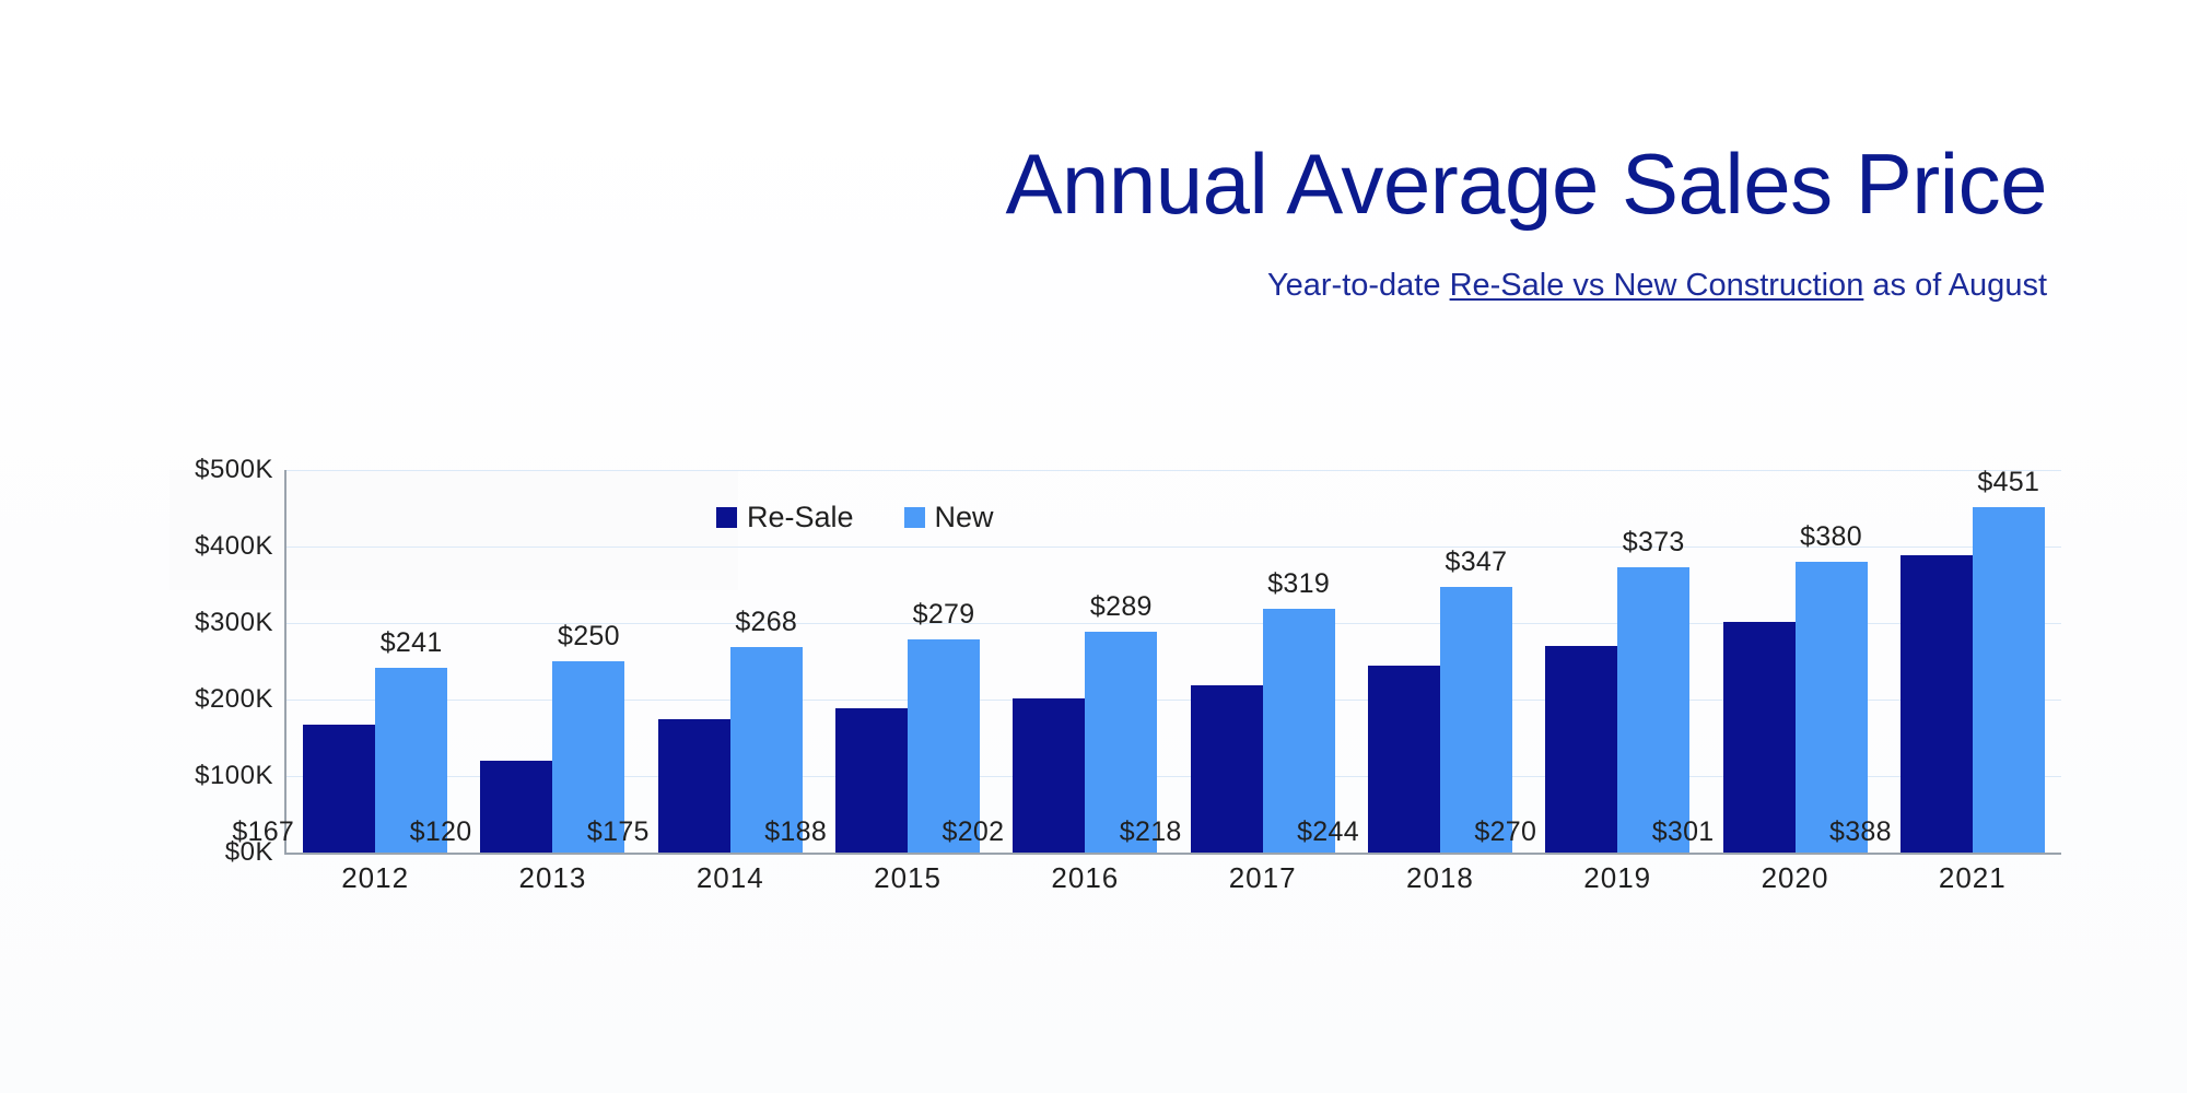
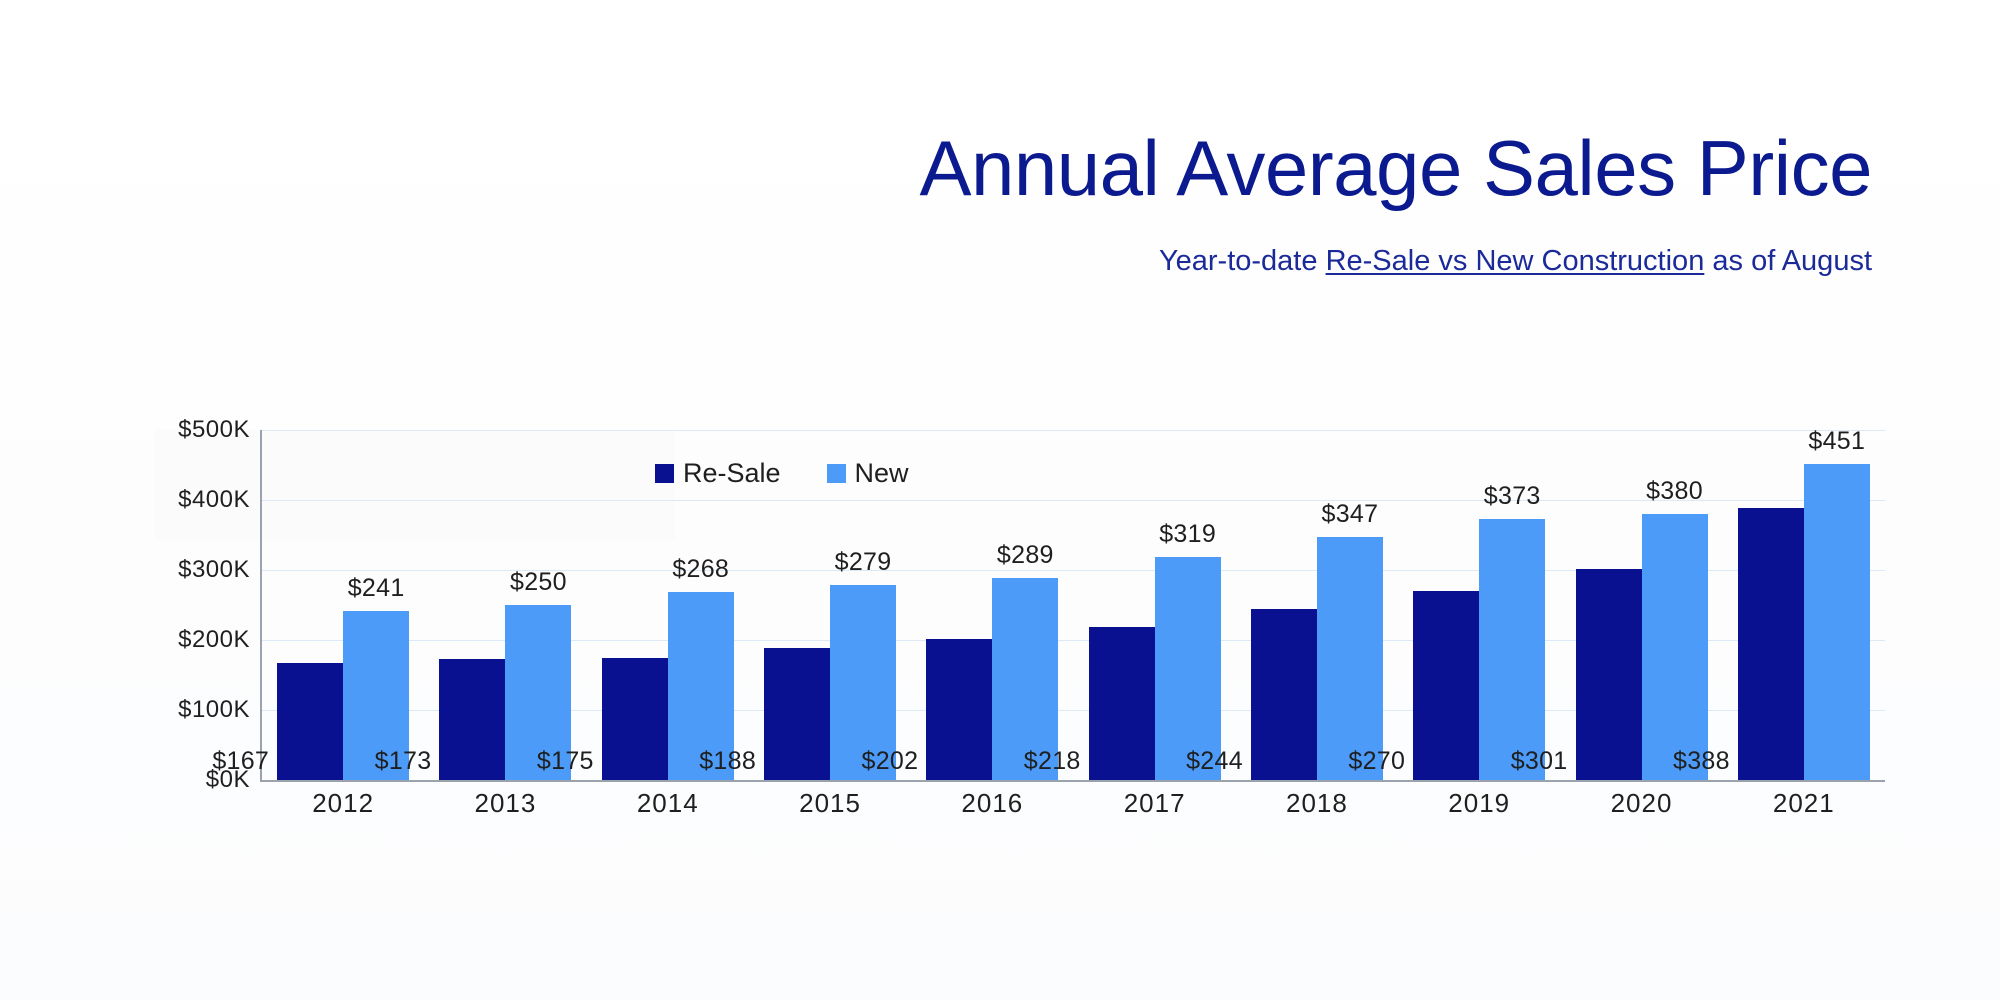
Re-Sale/2013: $120 -> $173
